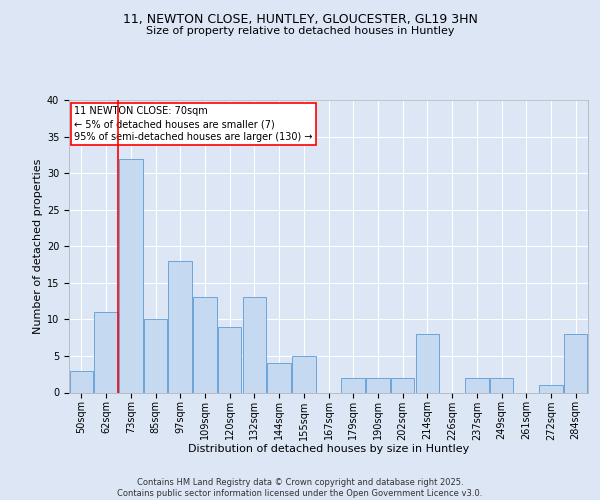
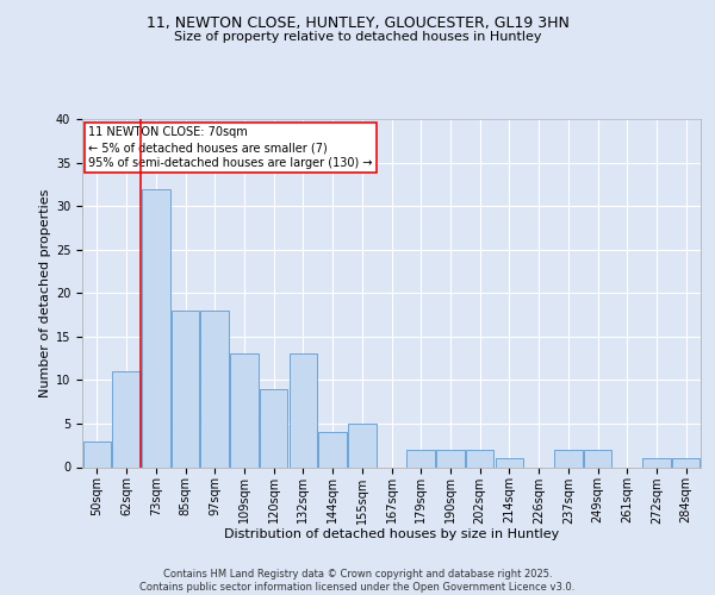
85sqm: 10 -> 18
214sqm: 8 -> 1
284sqm: 8 -> 1
